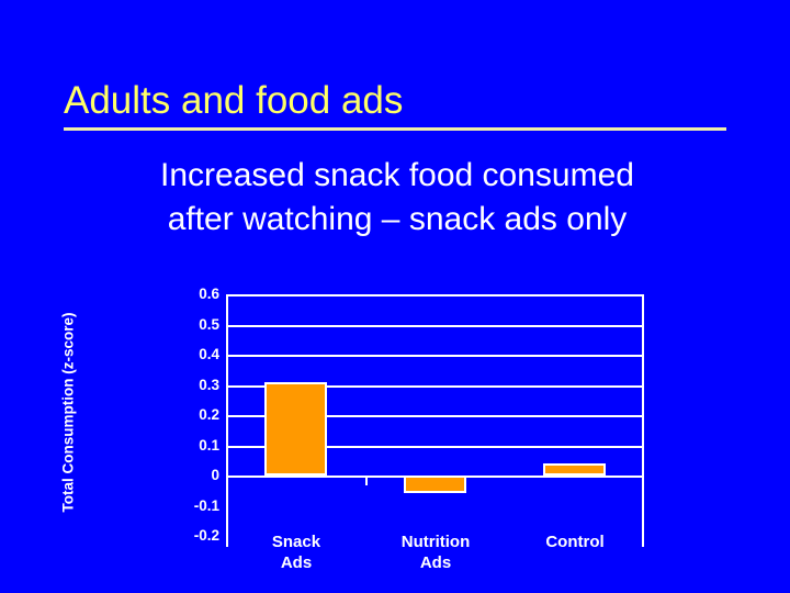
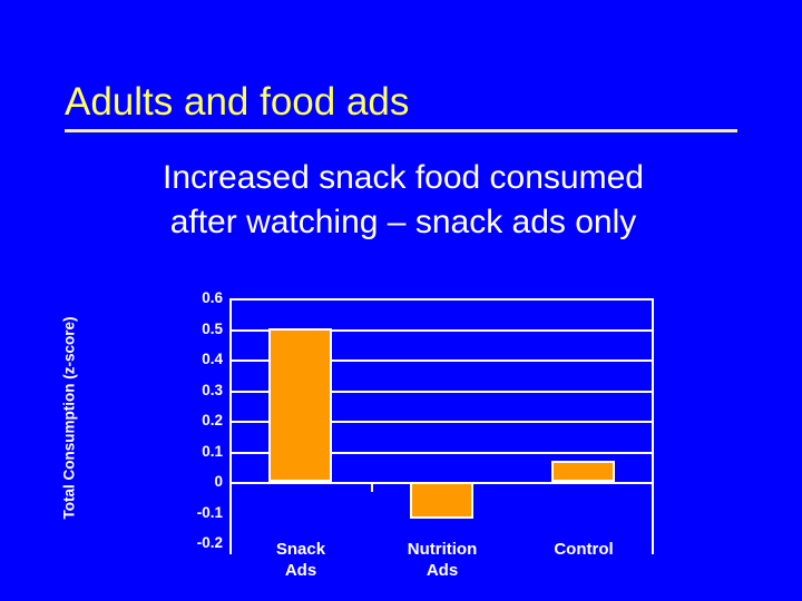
Snack Ads: 0.31 -> 0.50
Nutrition Ads: -0.06 -> -0.12
Control: 0.04 -> 0.07
